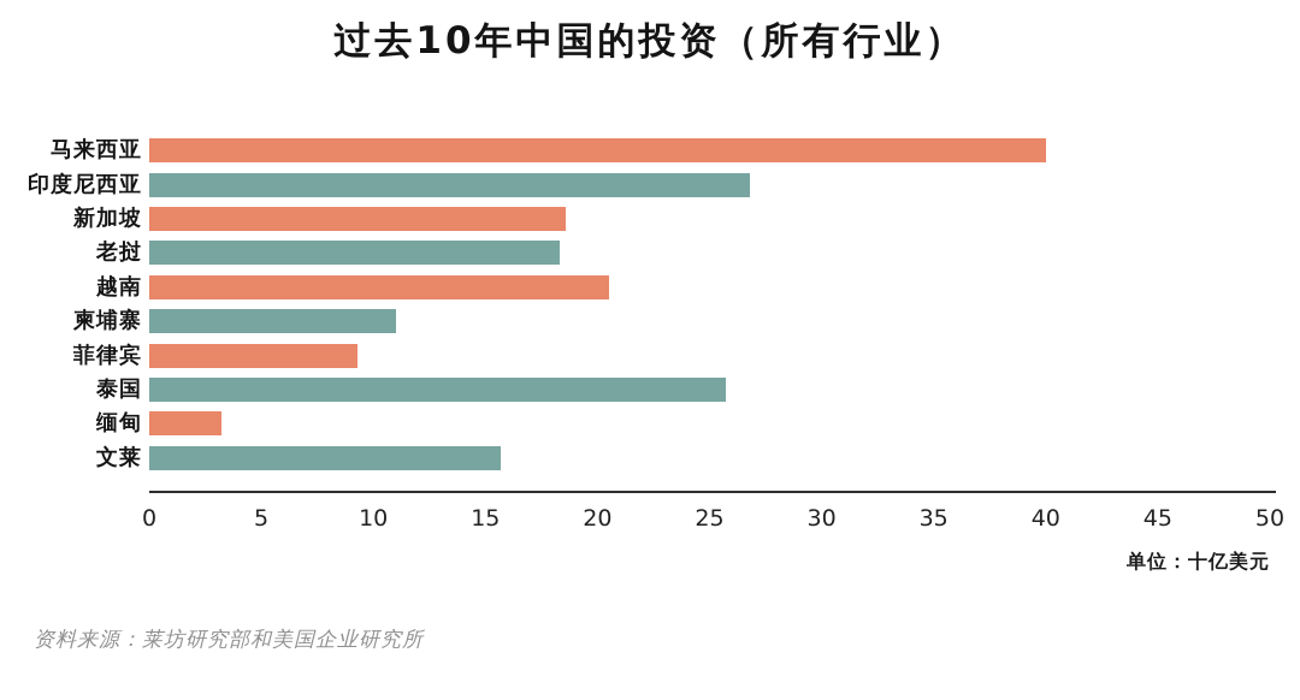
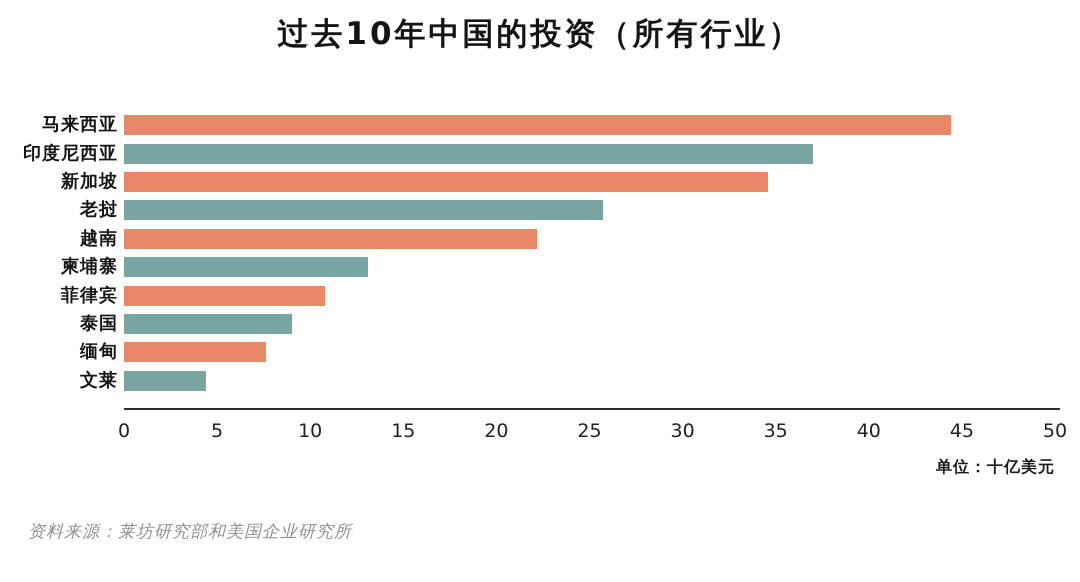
马来西亚: 40.0 -> 44.4
印度尼西亚: 26.8 -> 37.0
新加坡: 18.6 -> 34.6
老挝: 18.3 -> 25.7
越南: 20.5 -> 22.2
柬埔寨: 11.0 -> 13.1
菲律宾: 9.3 -> 10.8
泰国: 25.7 -> 9.0
缅甸: 3.2 -> 7.6
文莱: 15.7 -> 4.4
